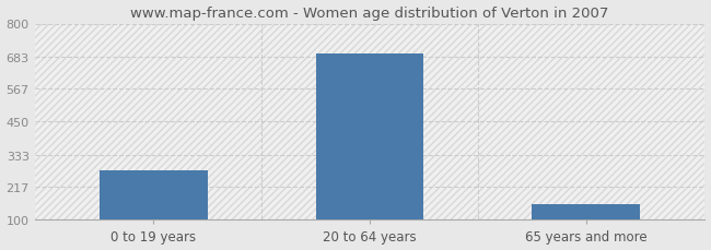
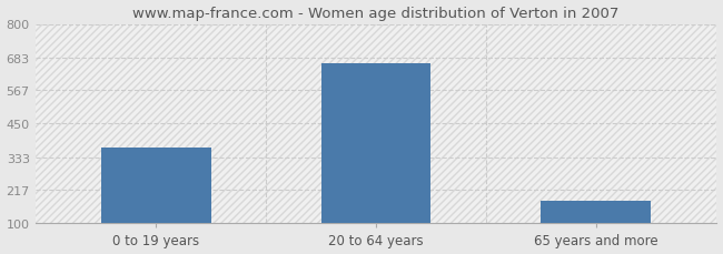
0 to 19 years: 275 -> 365
20 to 64 years: 693 -> 660
65 years and more: 155 -> 180
